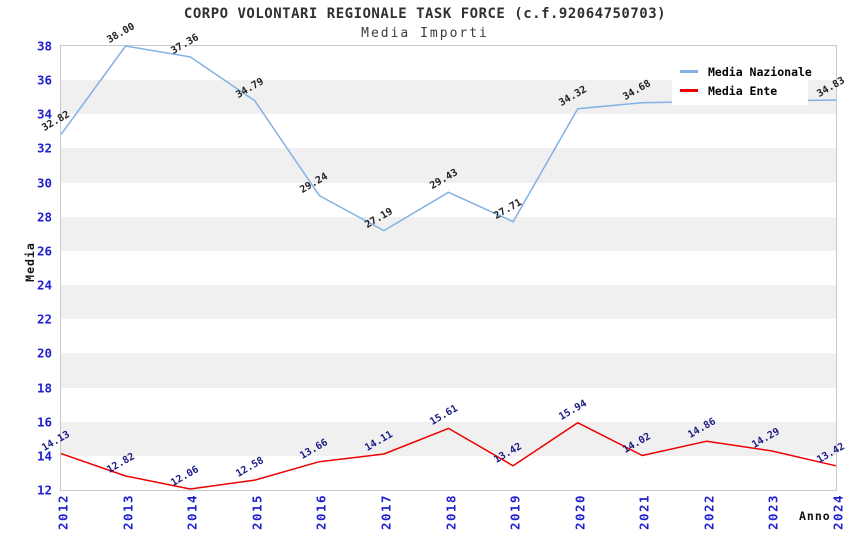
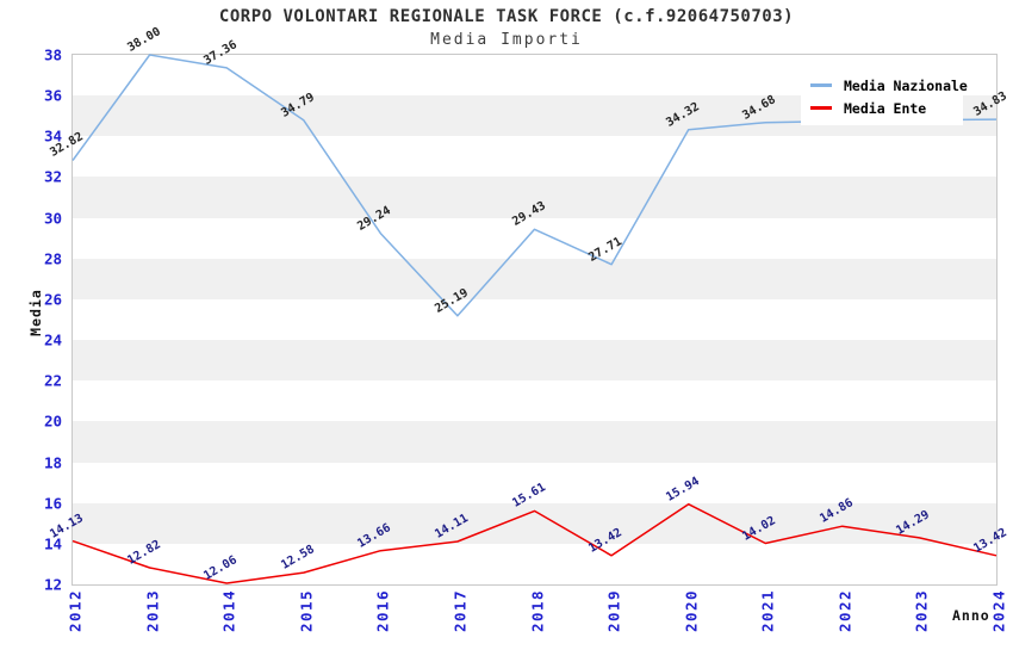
Media Nazionale/2017: 27.19 -> 25.19
